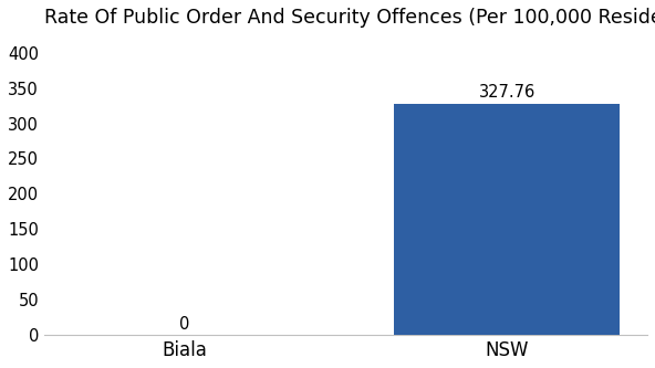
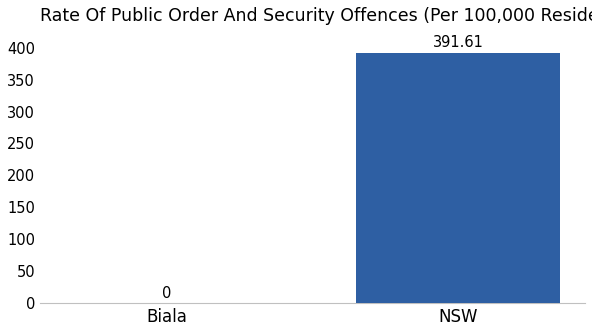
NSW: 327.76 -> 391.61
